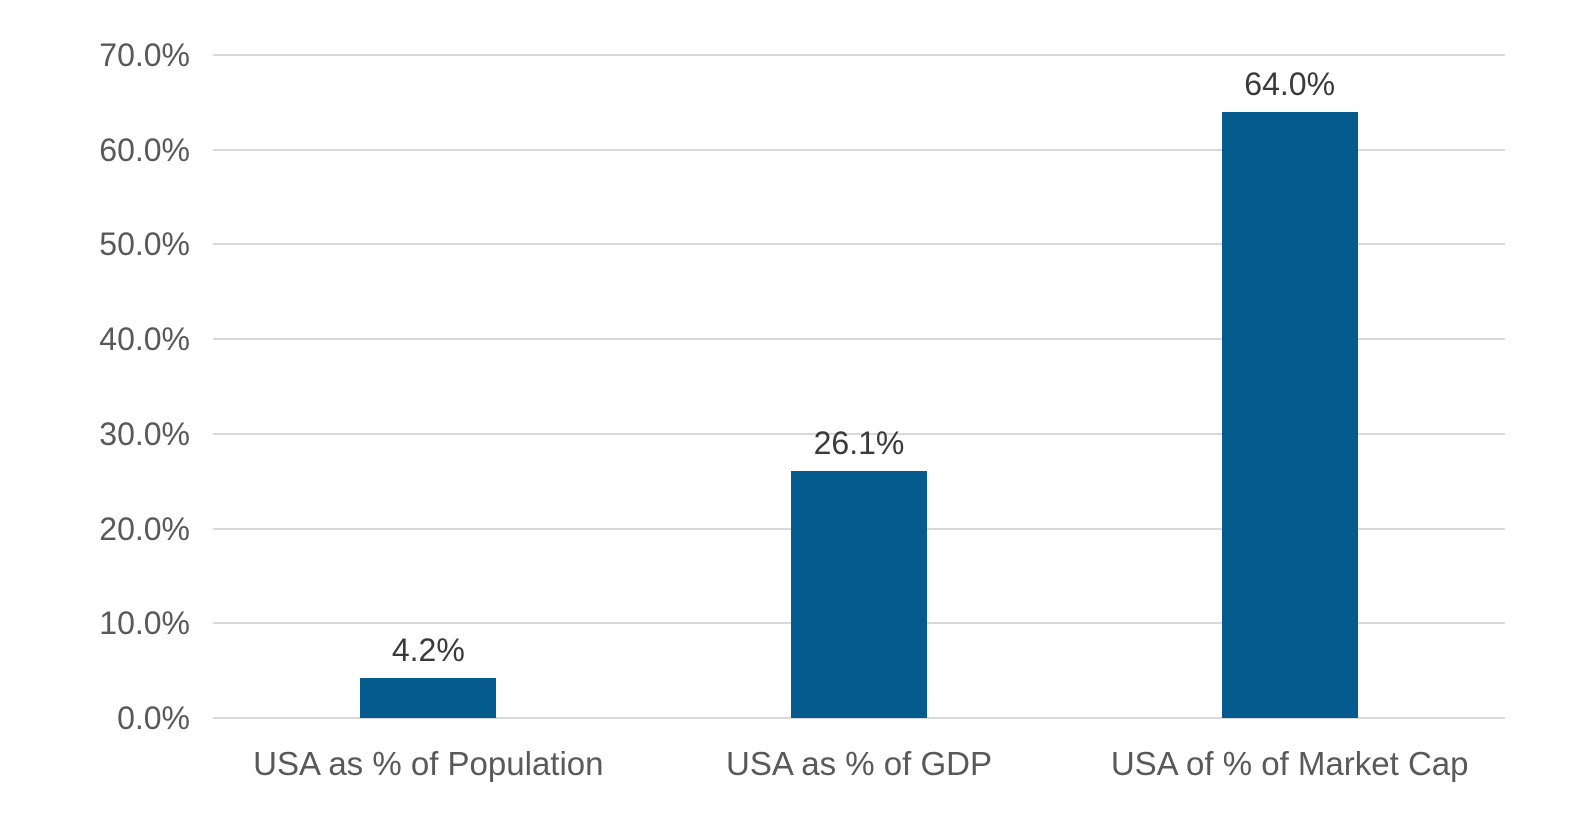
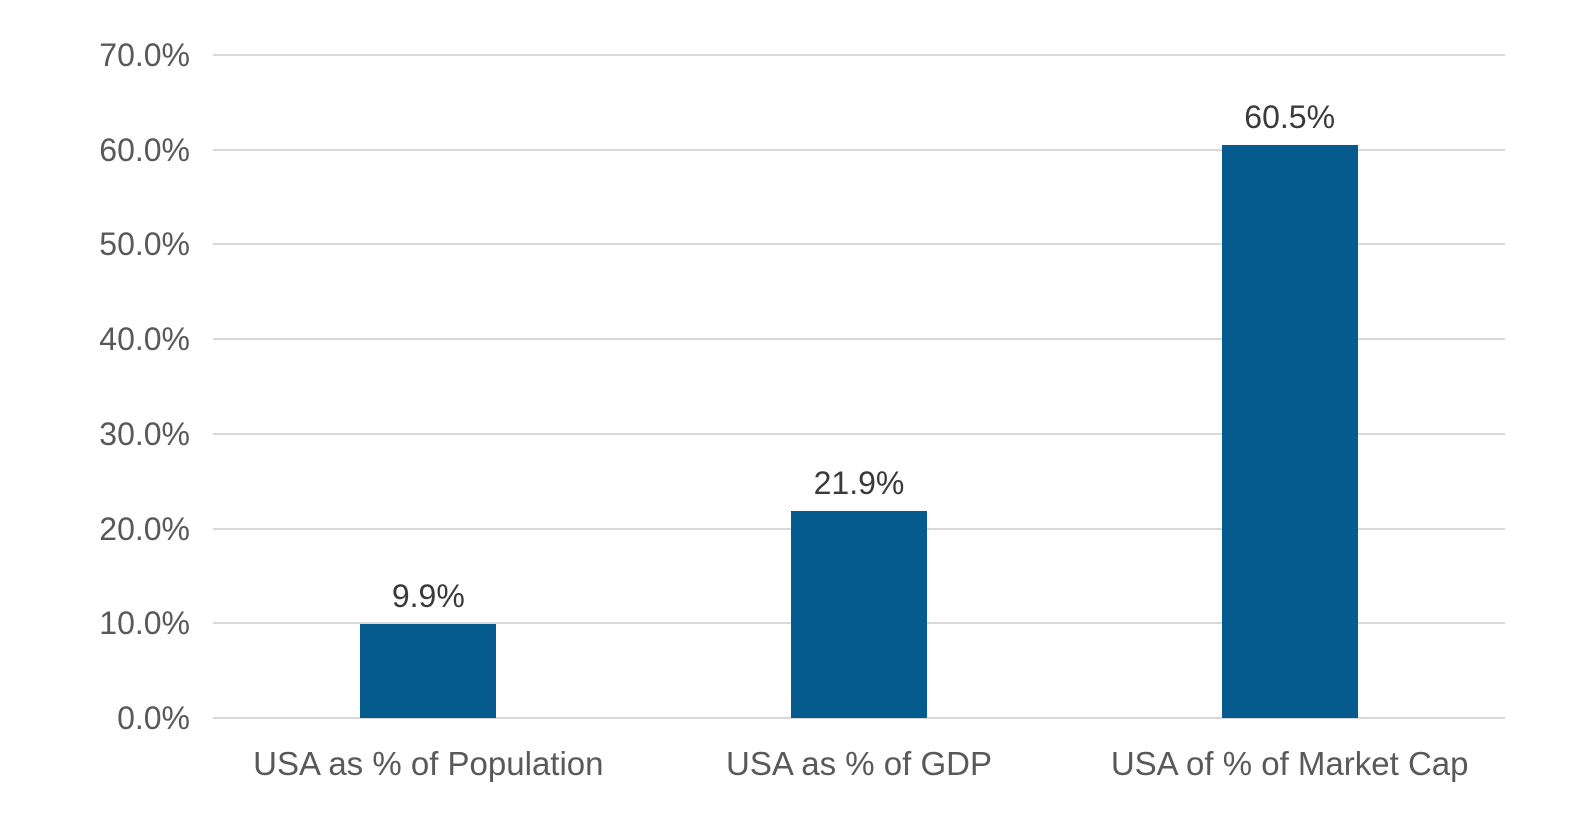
USA as % of Population: 4.2% -> 9.9%
USA as % of GDP: 26.1% -> 21.9%
USA of % of Market Cap: 64.0% -> 60.5%
